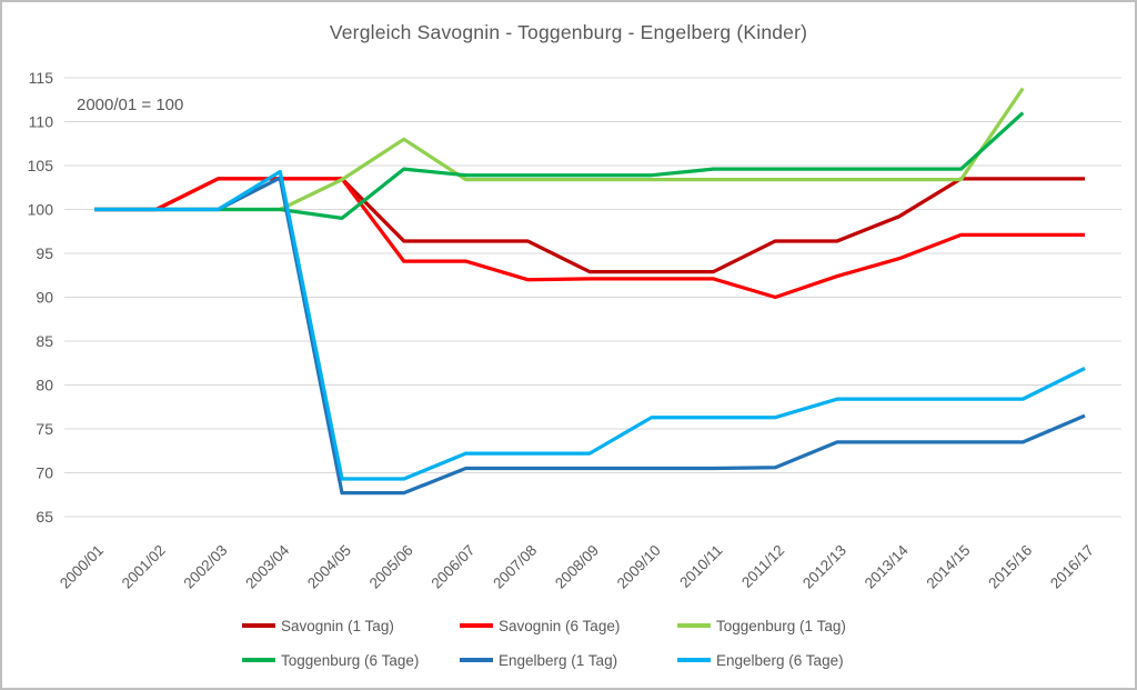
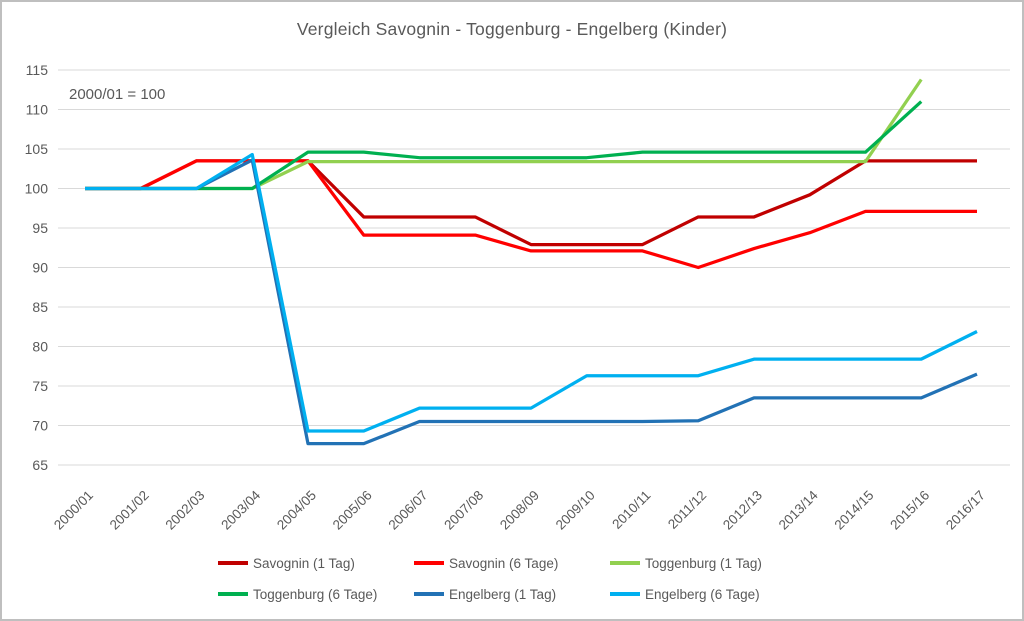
Toggenburg (6 Tage)/2004/05: 99 -> 105
Toggenburg (1 Tag)/2005/06: 108 -> 103
Savognin (6 Tage)/2007/08: 92 -> 94
